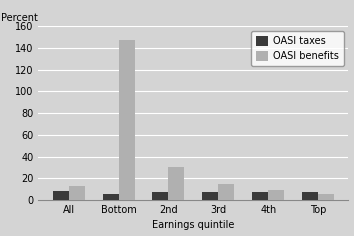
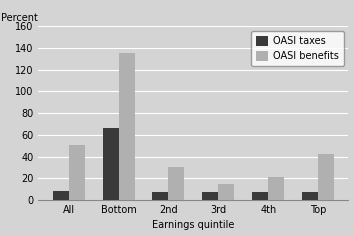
OASI benefits/All: 13 -> 51
OASI taxes/Bottom: 6 -> 66
OASI benefits/Bottom: 147 -> 135
OASI benefits/4th: 9 -> 21
OASI benefits/Top: 6 -> 42
